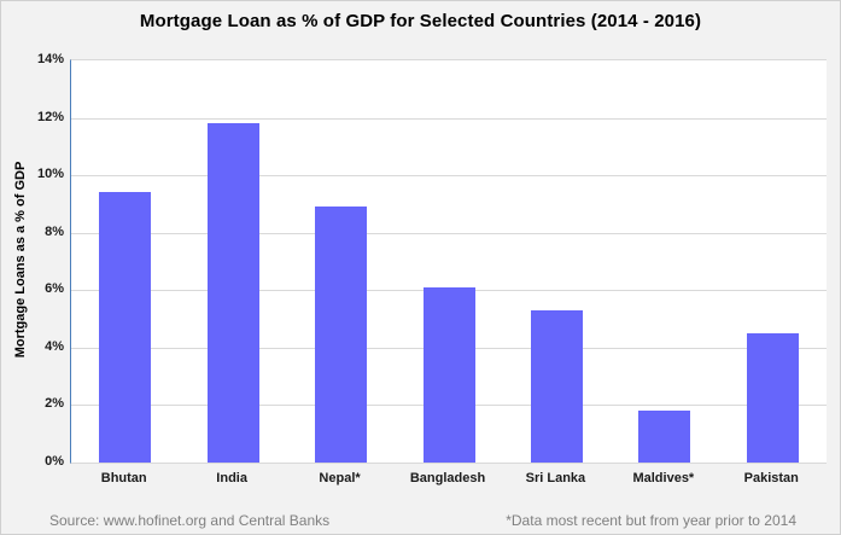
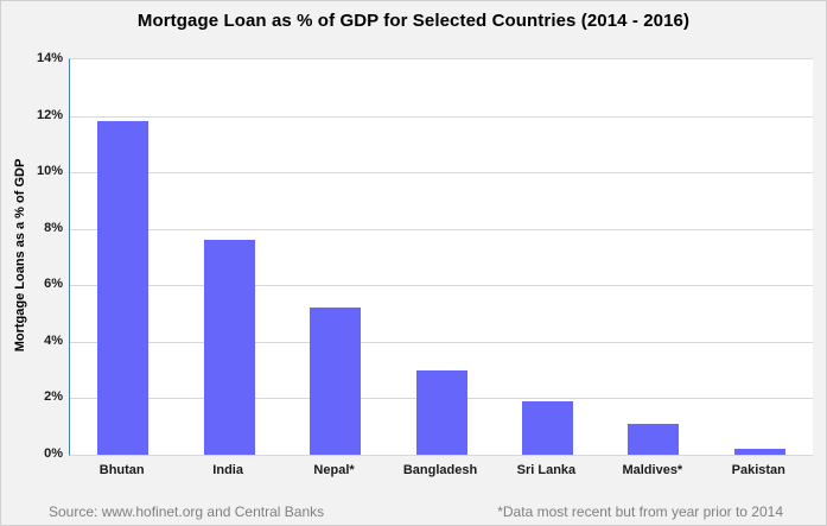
Bhutan: 9.4% -> 11.8%
India: 11.8% -> 7.6%
Nepal*: 8.9% -> 5.2%
Bangladesh: 6.1% -> 3.0%
Sri Lanka: 5.3% -> 1.9%
Maldives*: 1.8% -> 1.1%
Pakistan: 4.5% -> 0.2%
